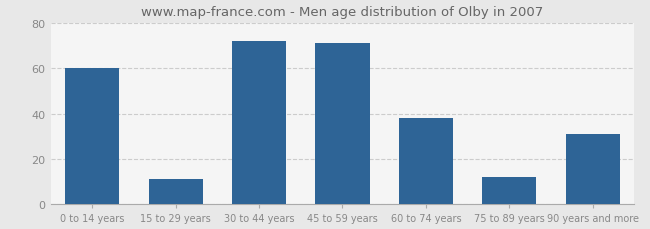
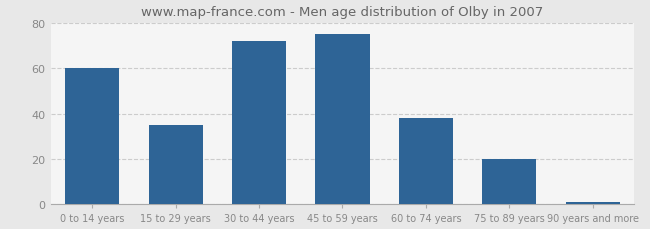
15 to 29 years: 11 -> 35
45 to 59 years: 71 -> 75
75 to 89 years: 12 -> 20
90 years and more: 31 -> 1
